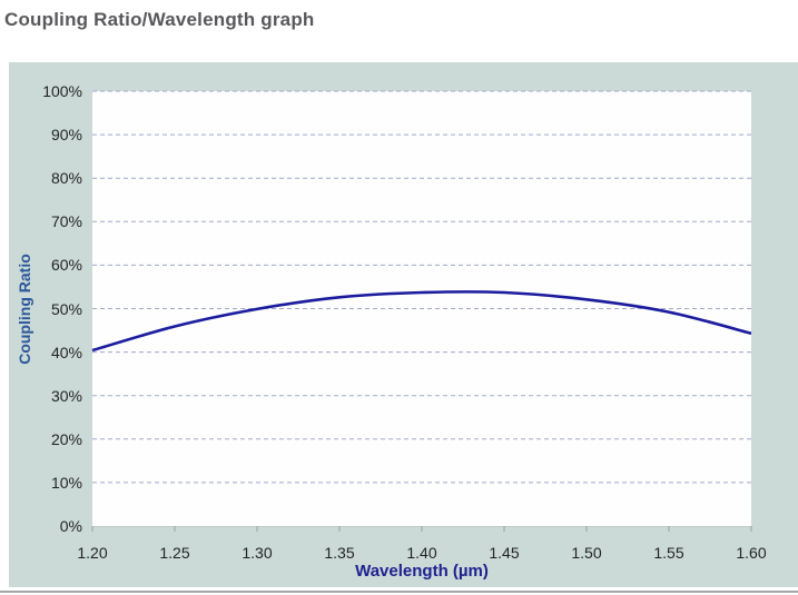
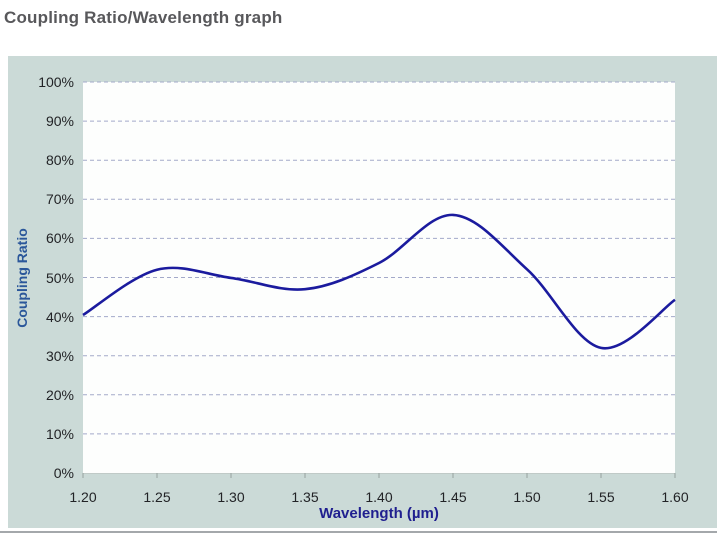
1.25: 46% -> 52%
1.35: 53% -> 47%
1.45: 54% -> 66%
1.55: 49% -> 32%
